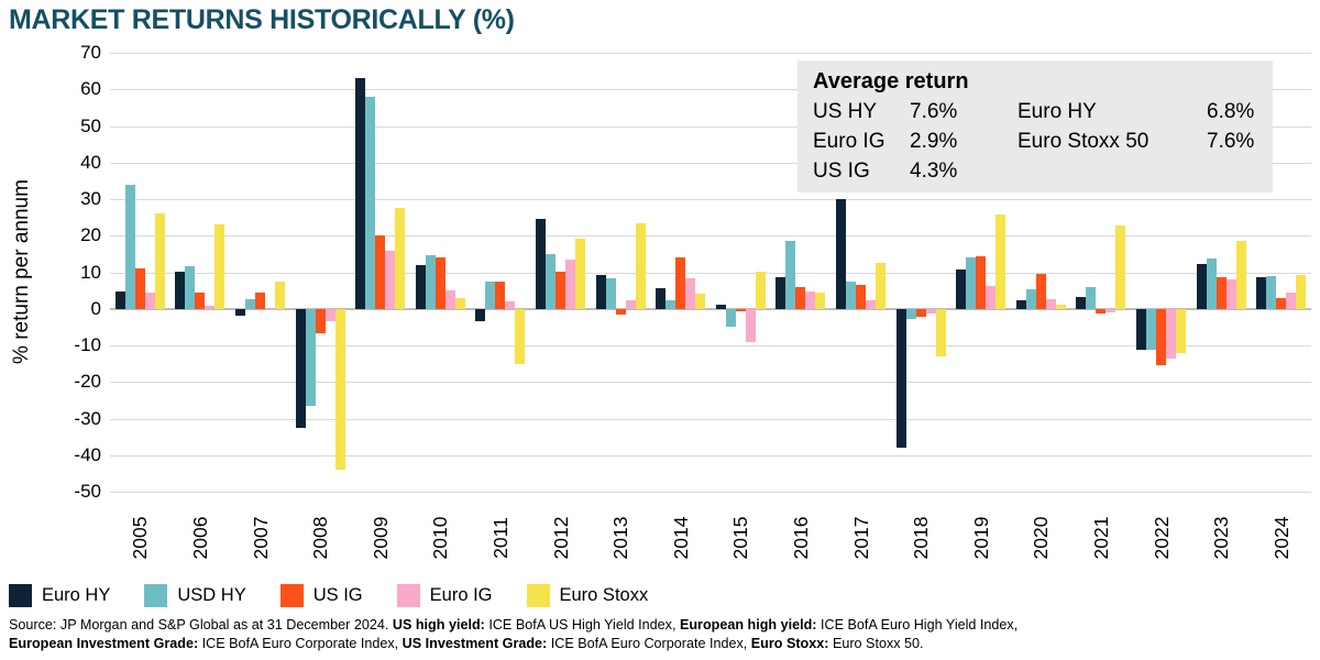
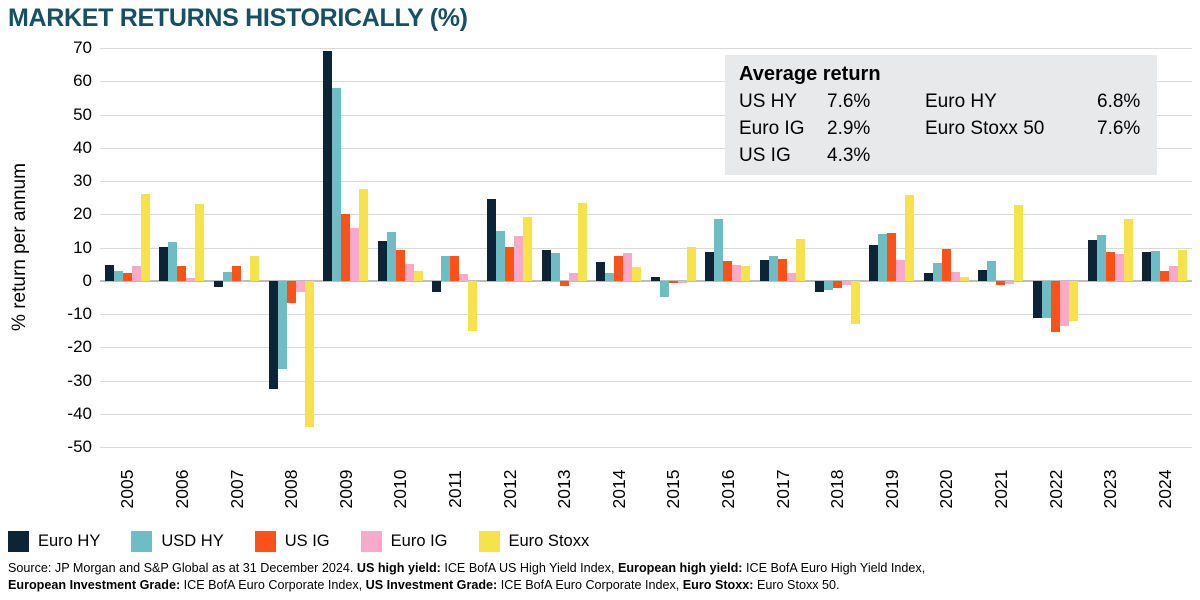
USD HY/2005: 34 -> 3
US IG/2005: 11 -> 2
Euro HY/2009: 63 -> 69
US IG/2010: 14 -> 9
US IG/2014: 14 -> 8
Euro IG/2015: -9 -> -1
Euro HY/2017: 30 -> 6
Euro HY/2018: -38 -> -4
